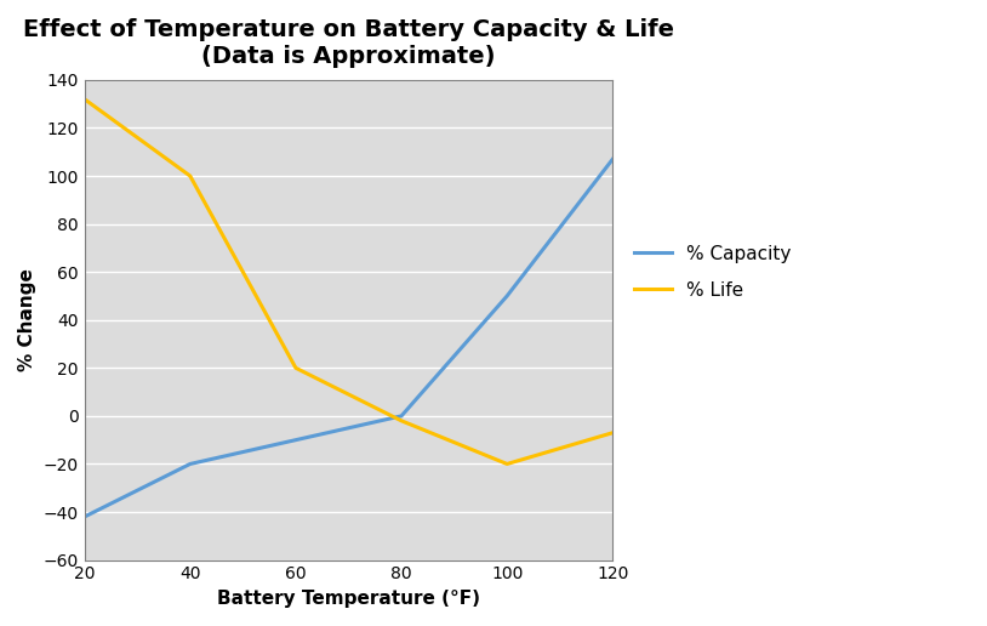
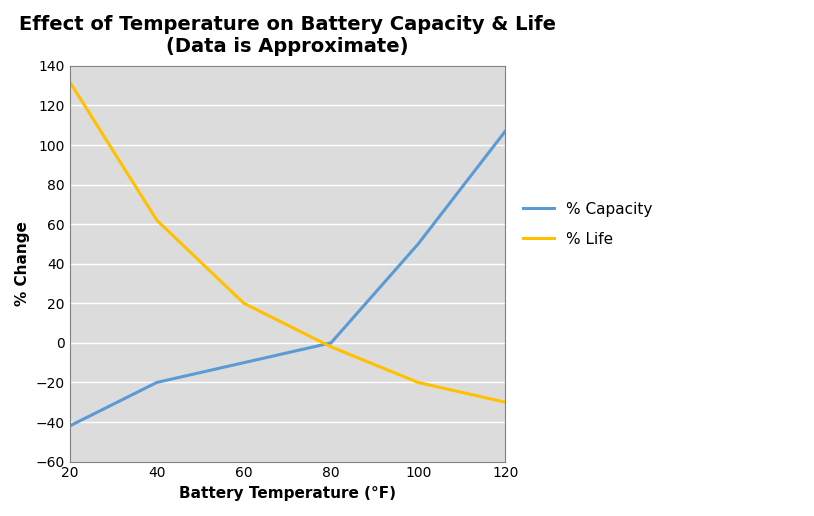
% Life/40: 100 -> 62
% Life/120: -7 -> -30
